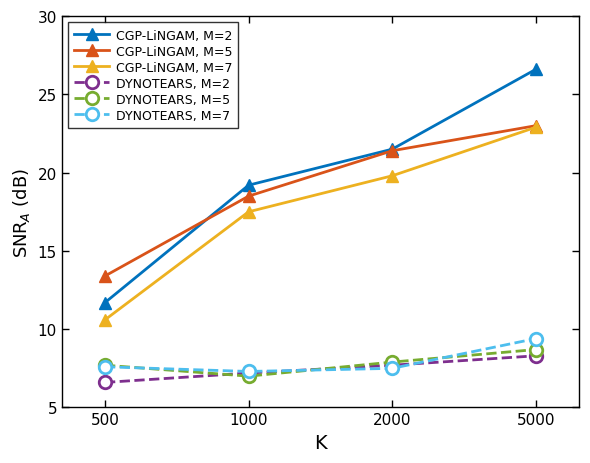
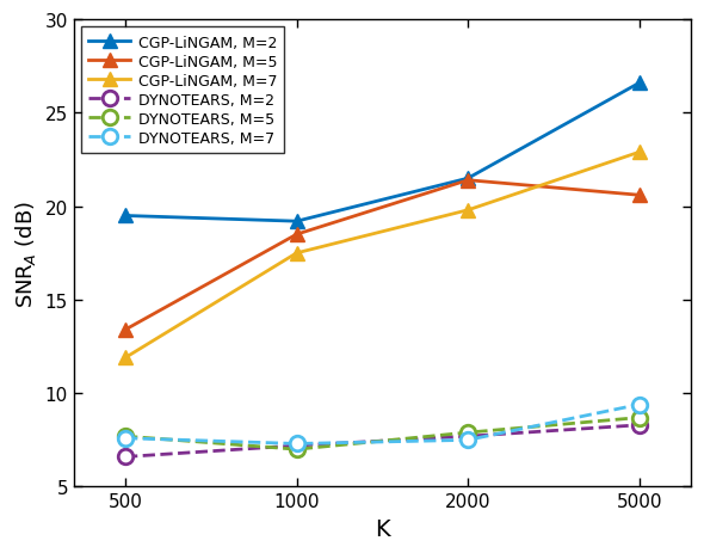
CGP-LiNGAM, M=2/500: 11.7 -> 19.5
CGP-LiNGAM, M=7/500: 10.6 -> 11.9
CGP-LiNGAM, M=5/5000: 23.0 -> 20.6
